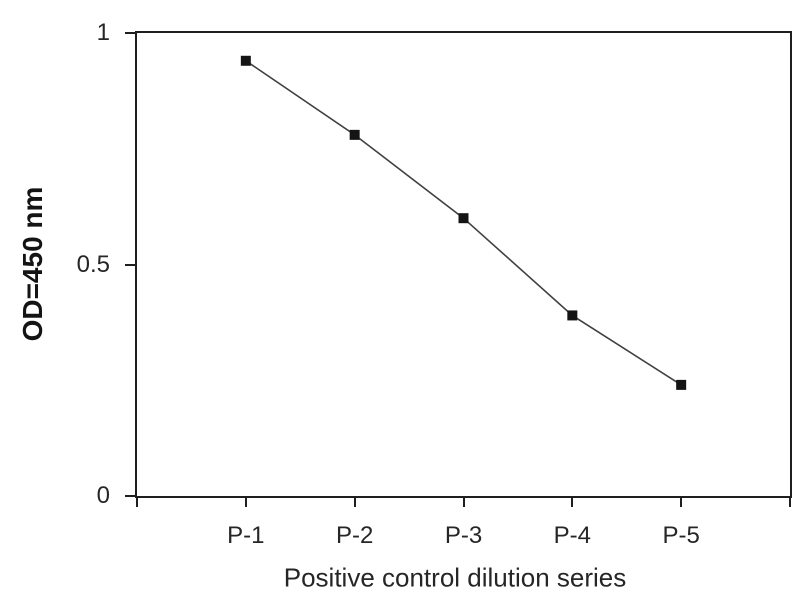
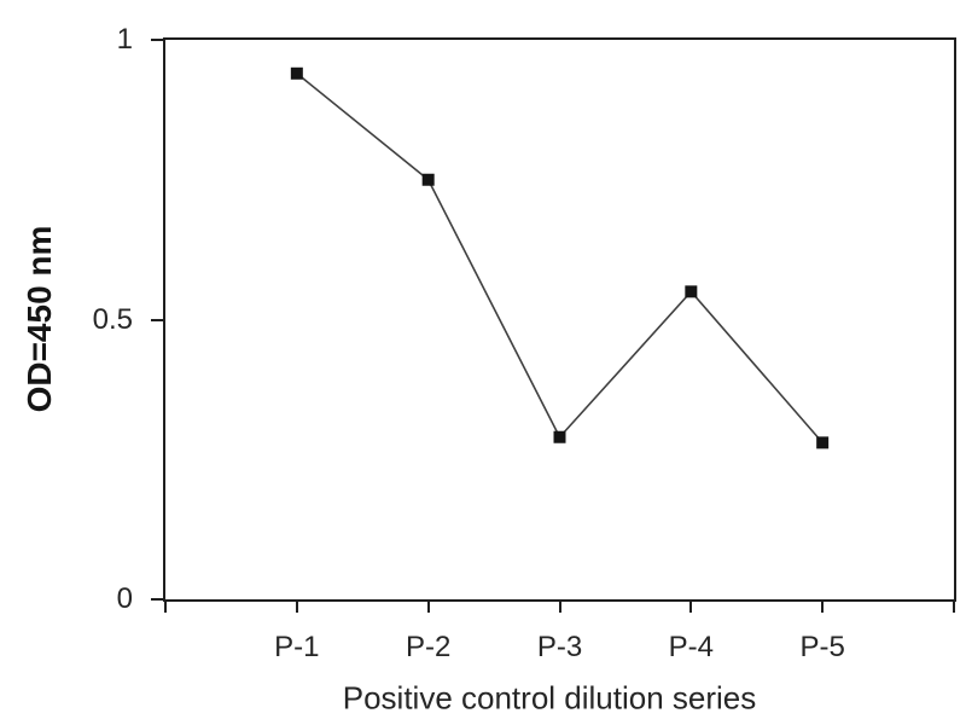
P-2: 0.78 -> 0.75
P-3: 0.60 -> 0.29
P-4: 0.39 -> 0.55
P-5: 0.24 -> 0.28
